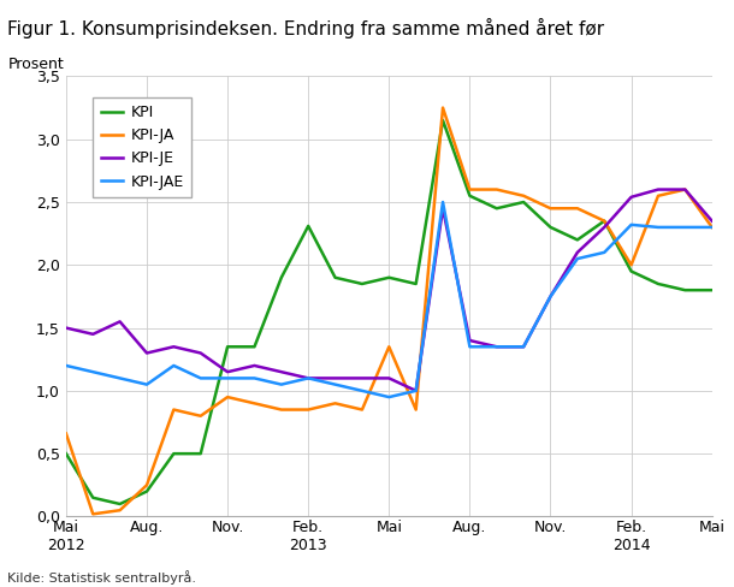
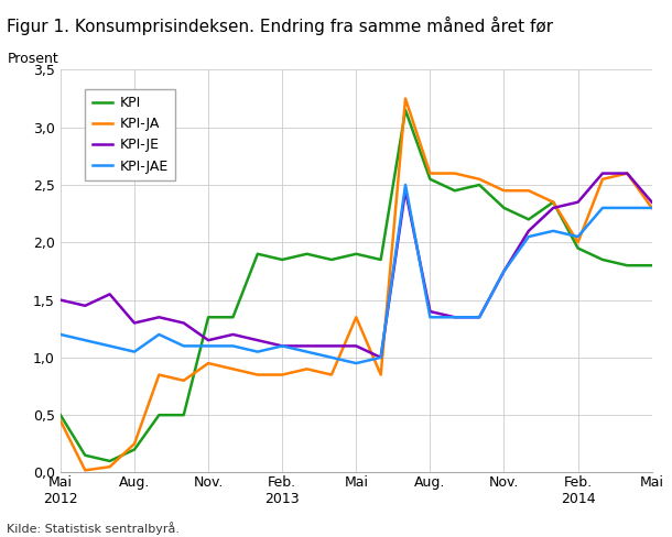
KPI-JA/Mai 2012: 0,66 -> 0,45
KPI/Feb. 2013: 2,31 -> 1,85
KPI-JE/Feb. 2014: 2,54 -> 2,35
KPI-JAE/Feb. 2014: 2,32 -> 2,05
